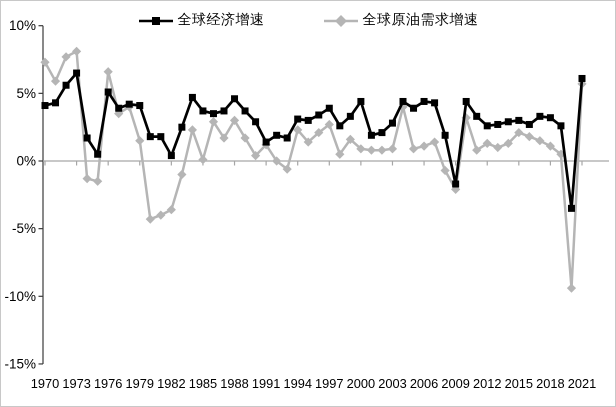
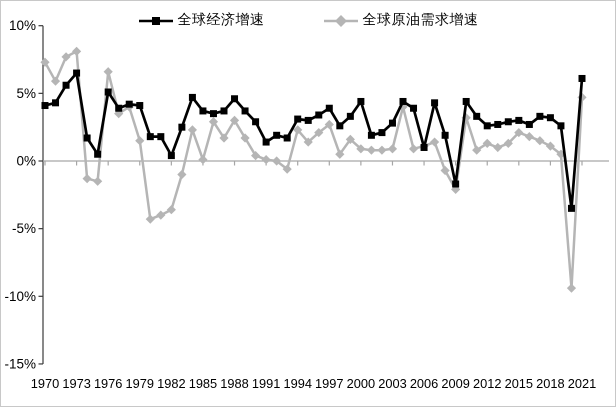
全球原油需求增速/1991: 1.2% -> 0.1%
全球经济增速/2006: 4.4% -> 1.0%
全球原油需求增速/2021: 5.7% -> 4.7%
